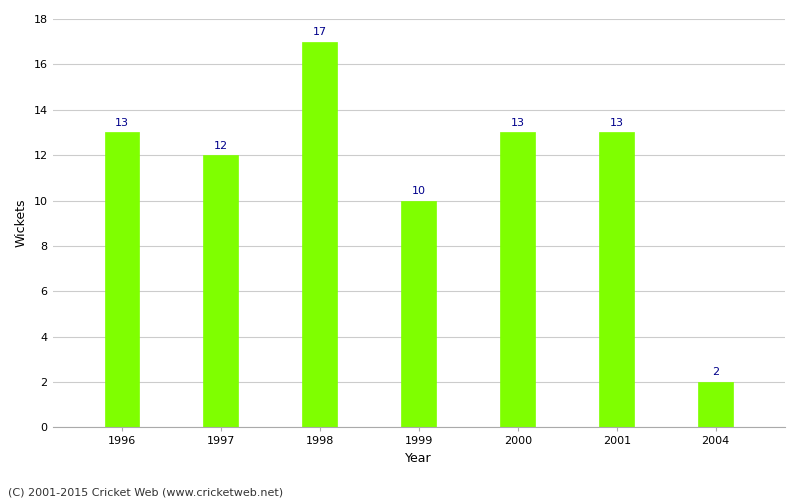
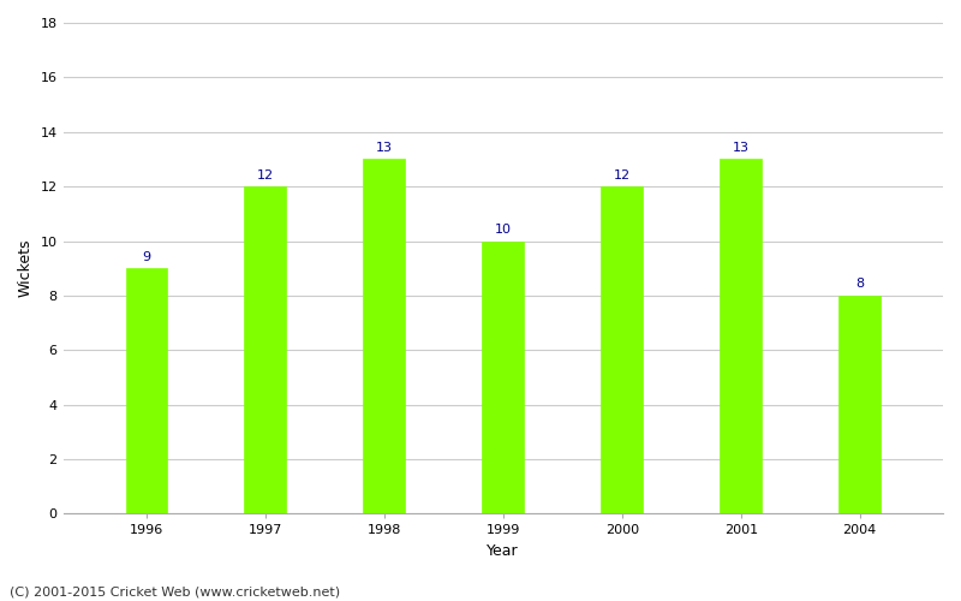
1996: 13 -> 9
1998: 17 -> 13
2000: 13 -> 12
2004: 2 -> 8
